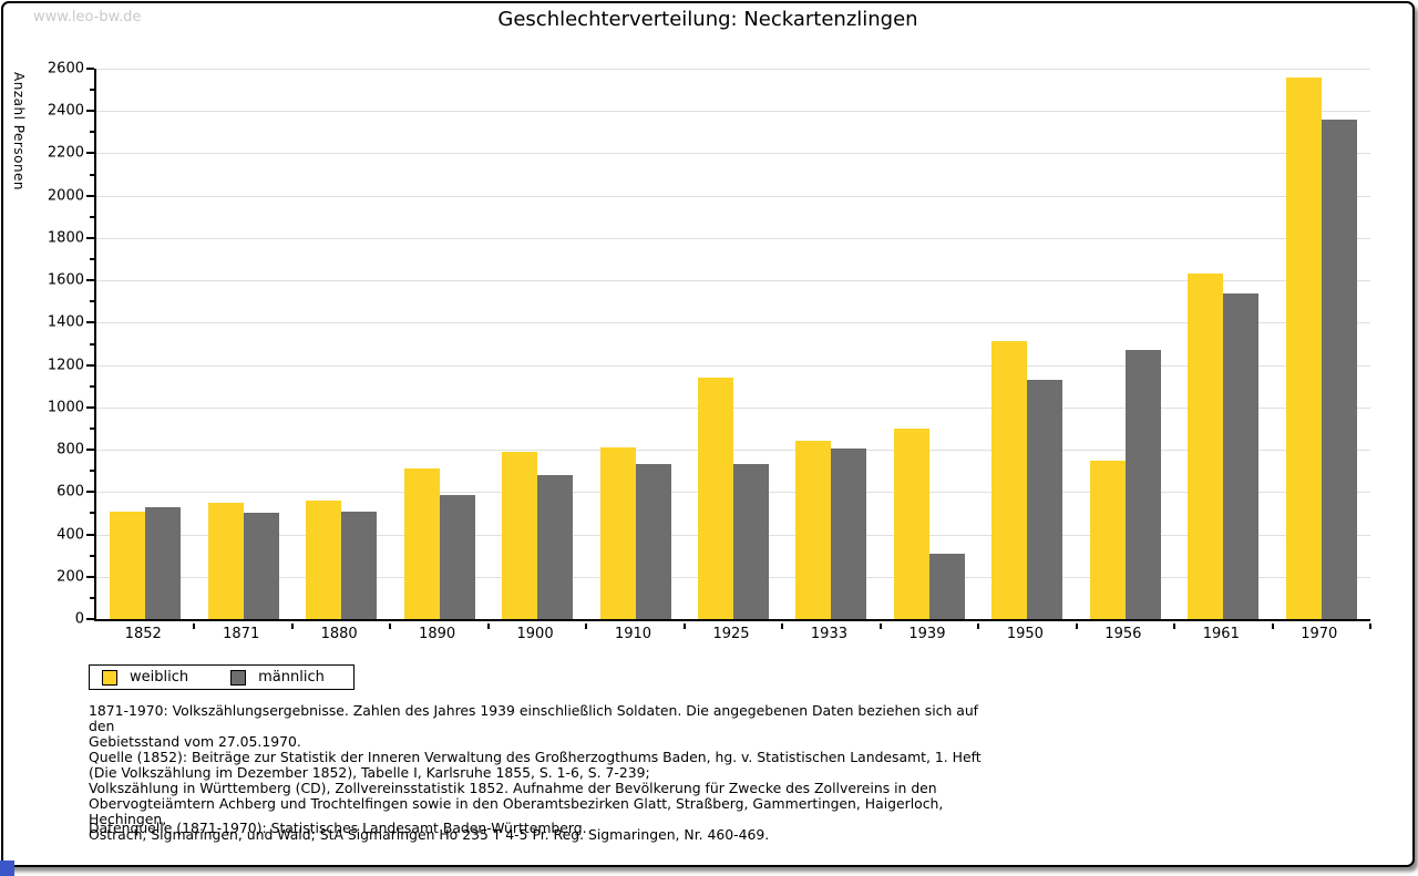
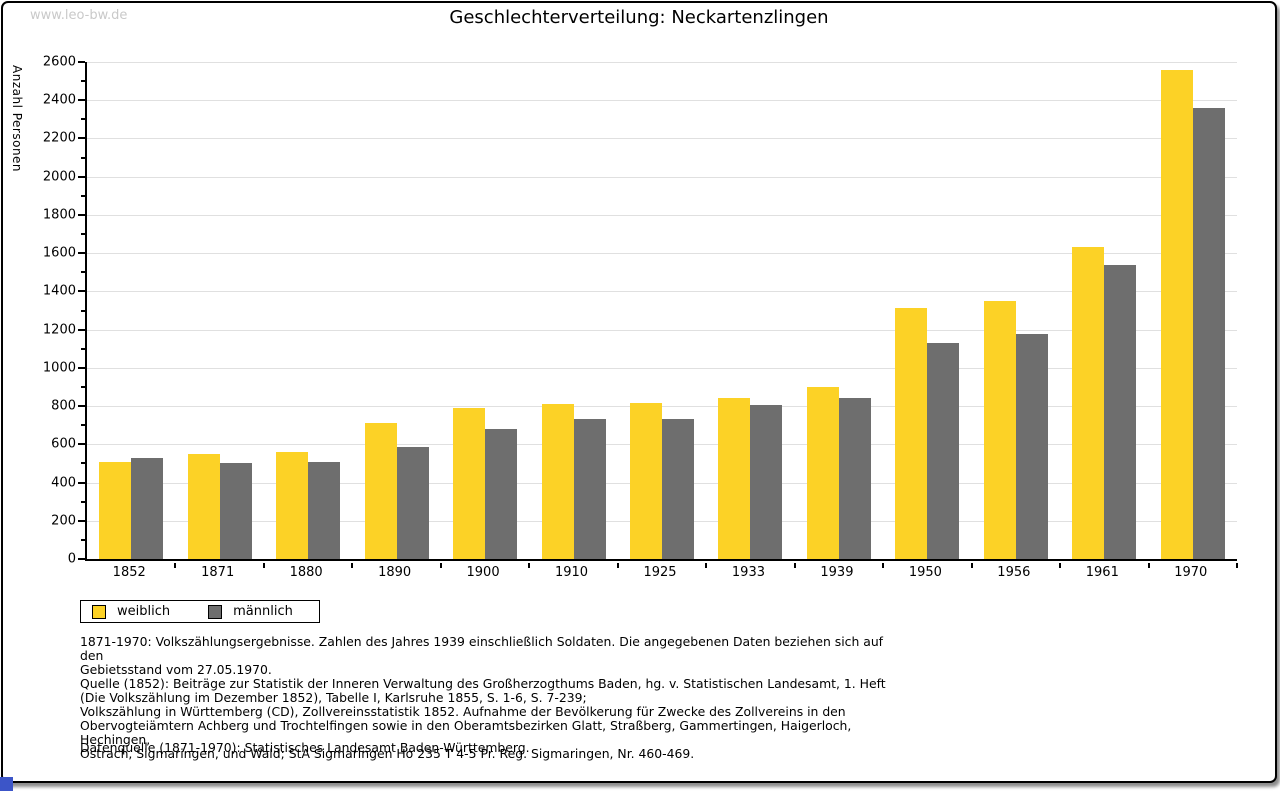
weiblich/1925: 1140 -> 820
männlich/1939: 310 -> 840
weiblich/1956: 750 -> 1350
männlich/1956: 1270 -> 1180
